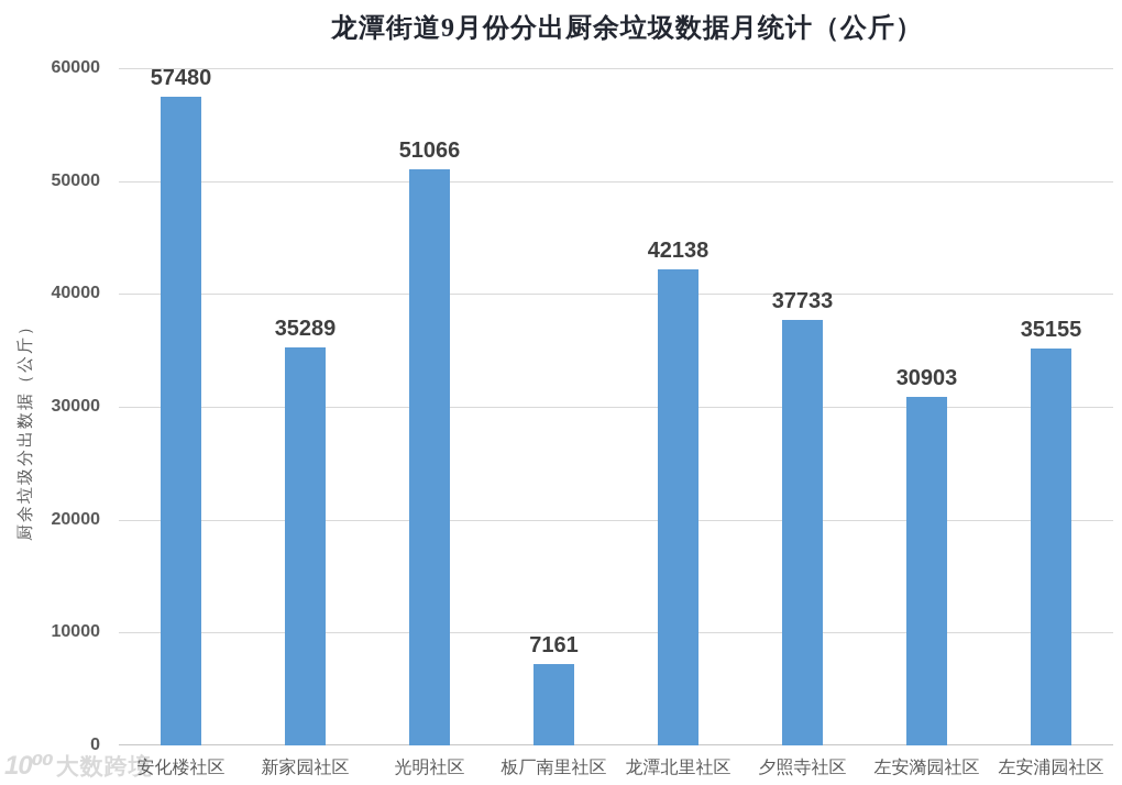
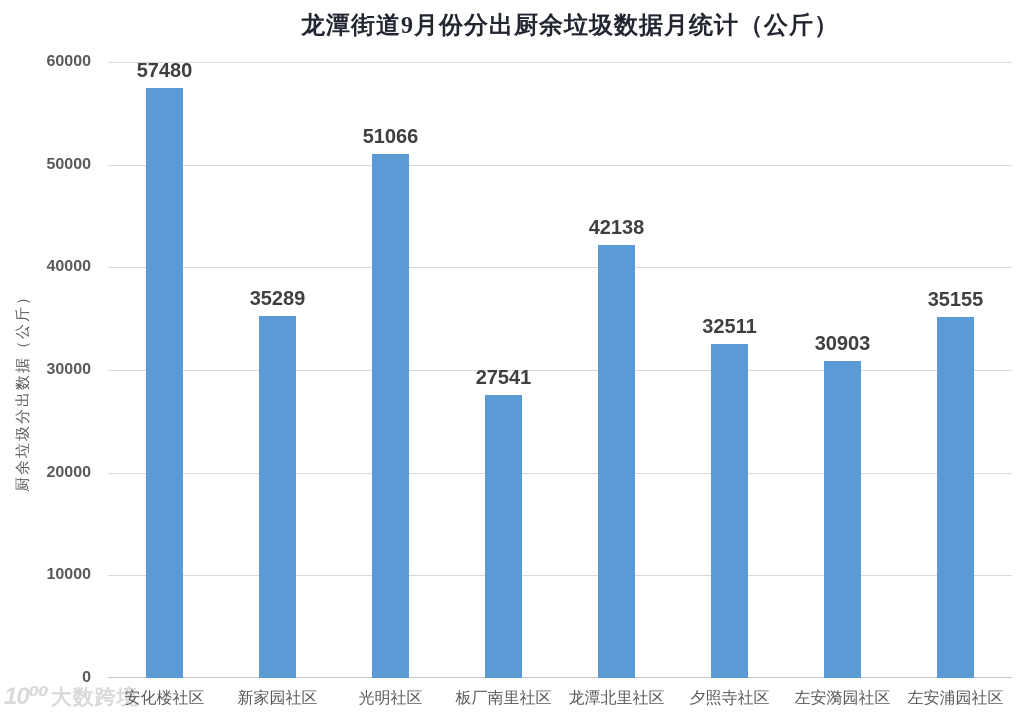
板厂南里社区: 7161 -> 27541
夕照寺社区: 37733 -> 32511
